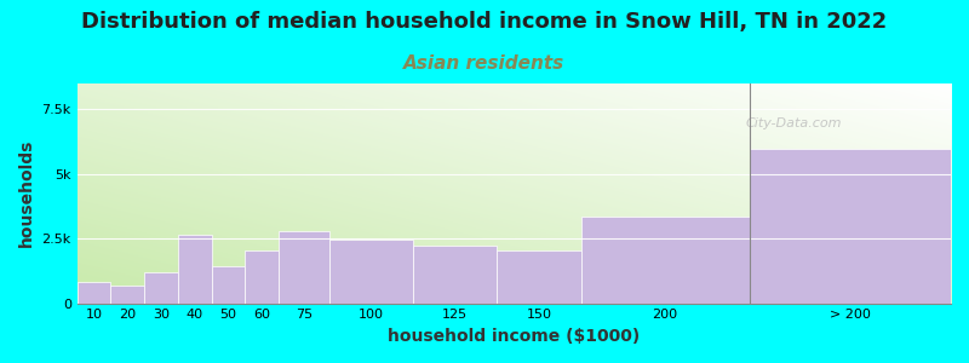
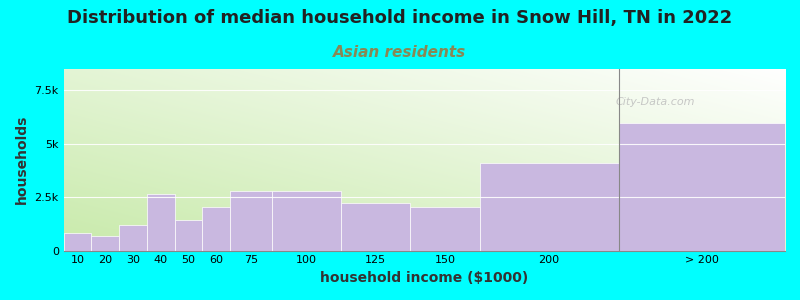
100: 2.45k -> 2.80k
200: 3.35k -> 4.10k
